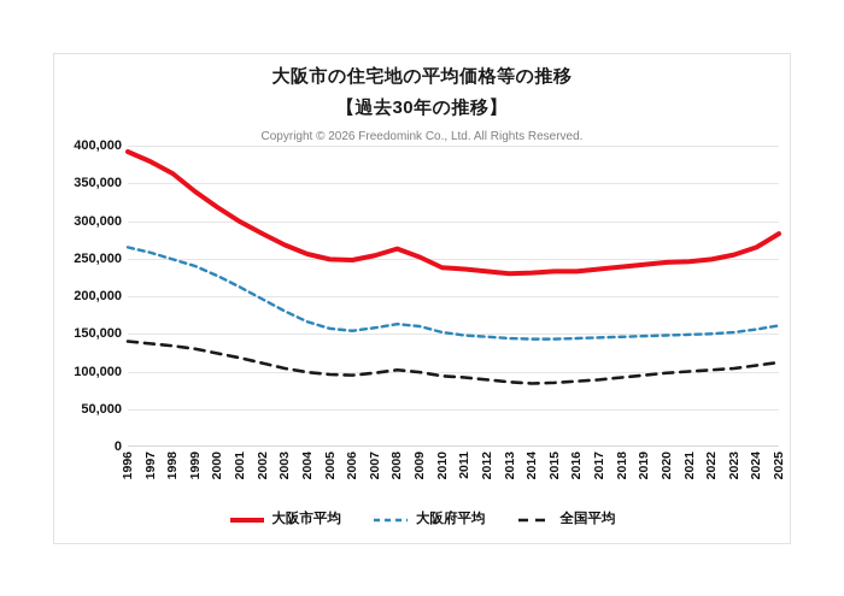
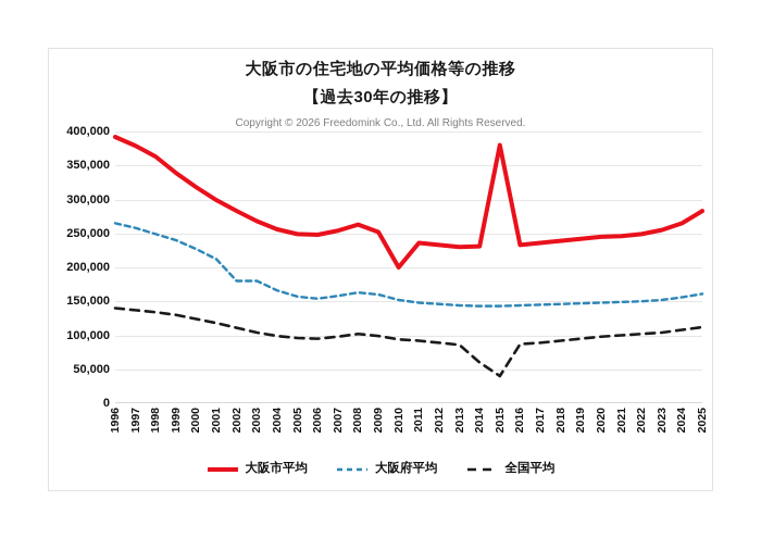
大阪府平均/2002: 200000 -> 180000
大阪市平均/2010: 240000 -> 200000
全国平均/2014: 80000 -> 60000
大阪市平均/2015: 230000 -> 380000
全国平均/2015: 80000 -> 40000
